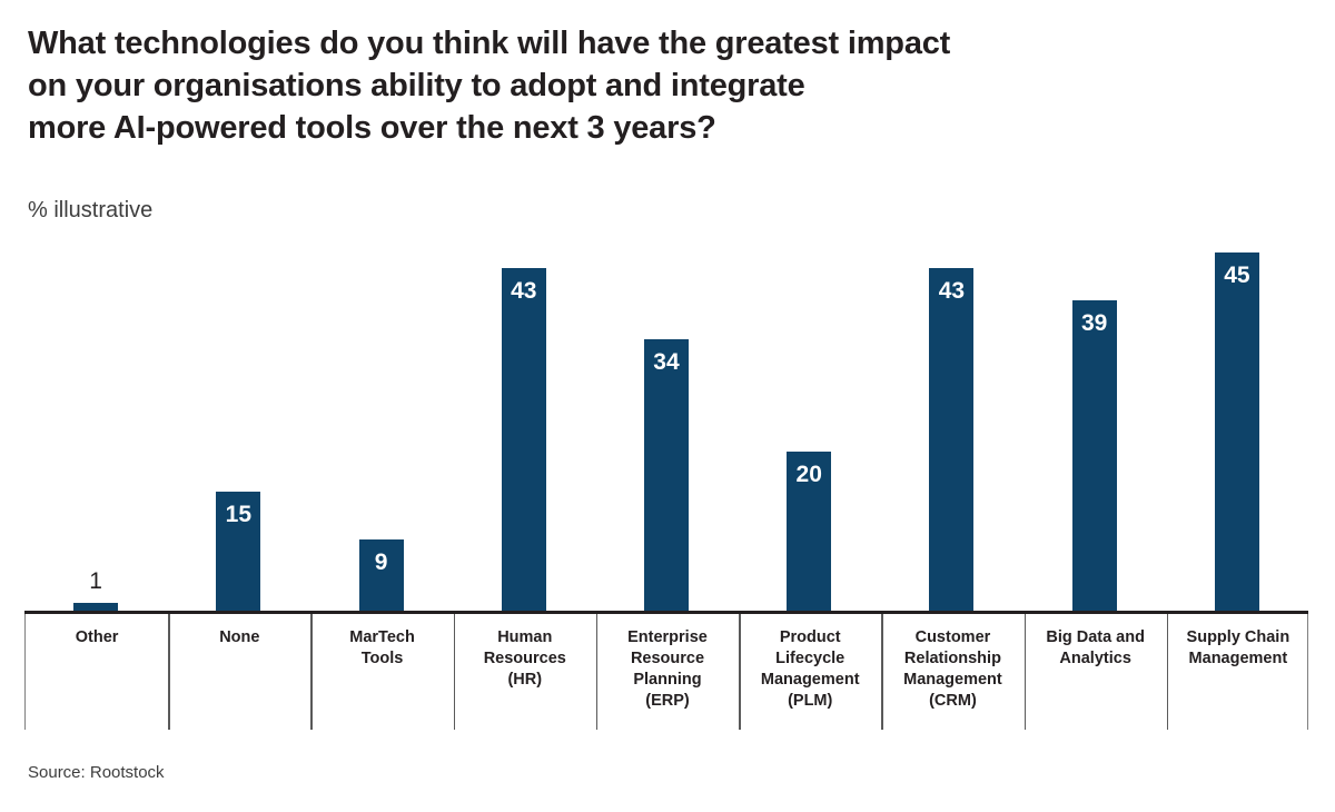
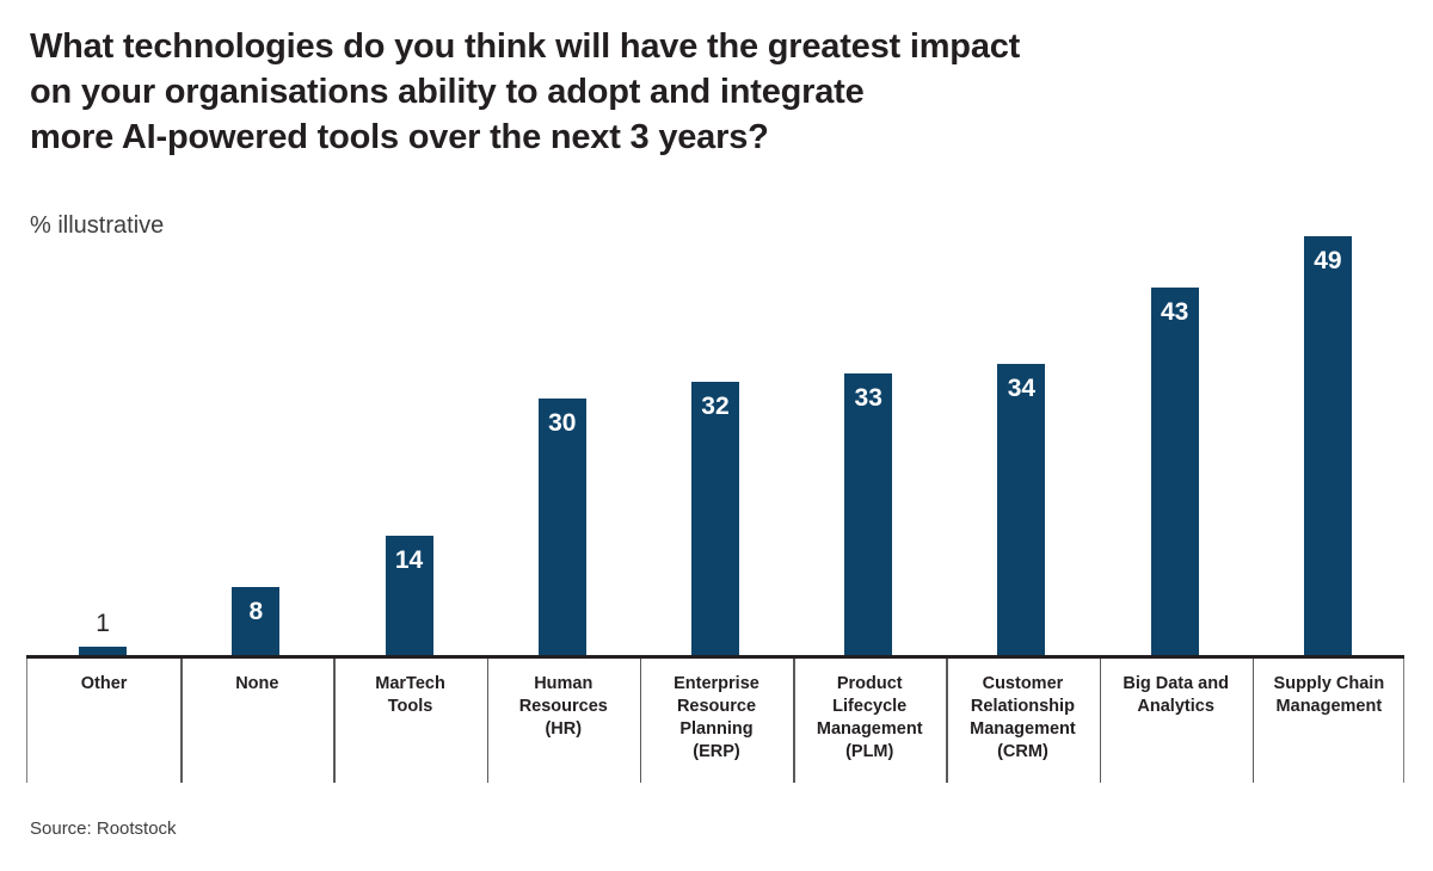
None: 15 -> 8
MarTech Tools: 9 -> 14
Human Resources (HR): 43 -> 30
Enterprise Resource Planning (ERP): 34 -> 32
Product Lifecycle Management (PLM): 20 -> 33
Customer Relationship Management (CRM): 43 -> 34
Big Data and Analytics: 39 -> 43
Supply Chain Management: 45 -> 49
